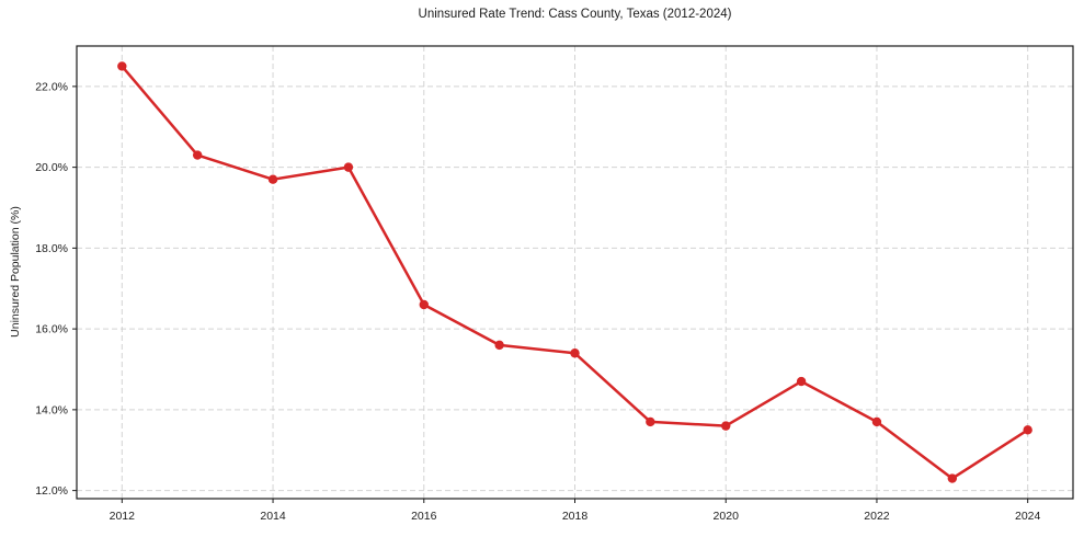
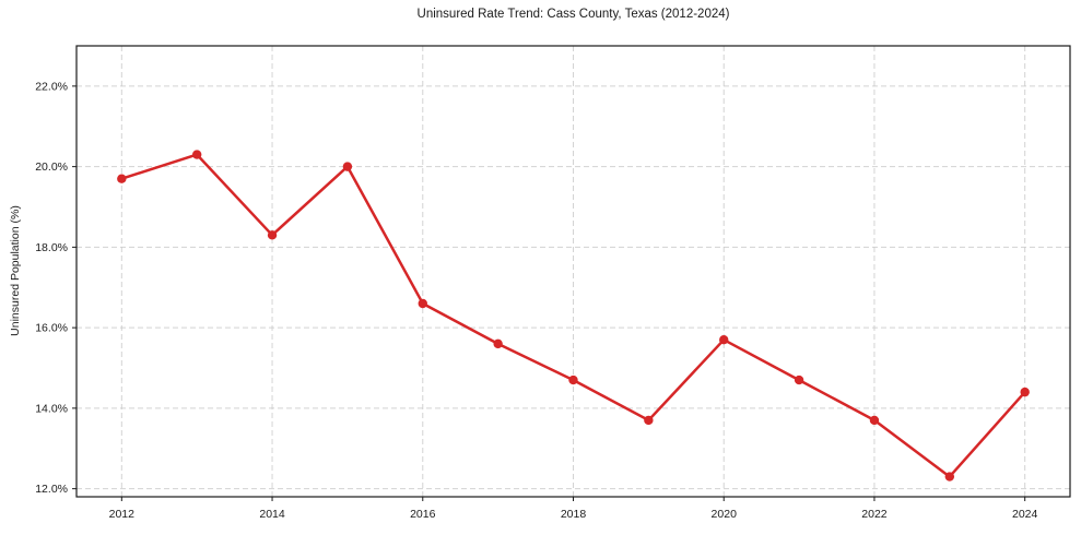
2012: 22.5% -> 19.7%
2014: 19.7% -> 18.3%
2018: 15.4% -> 14.7%
2020: 13.6% -> 15.7%
2024: 13.5% -> 14.4%
